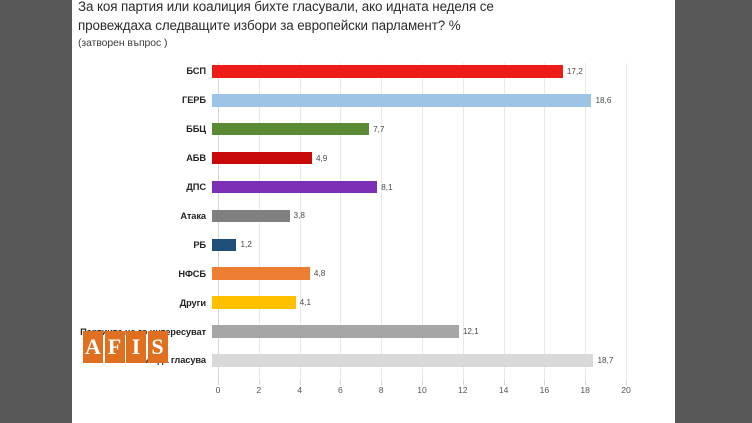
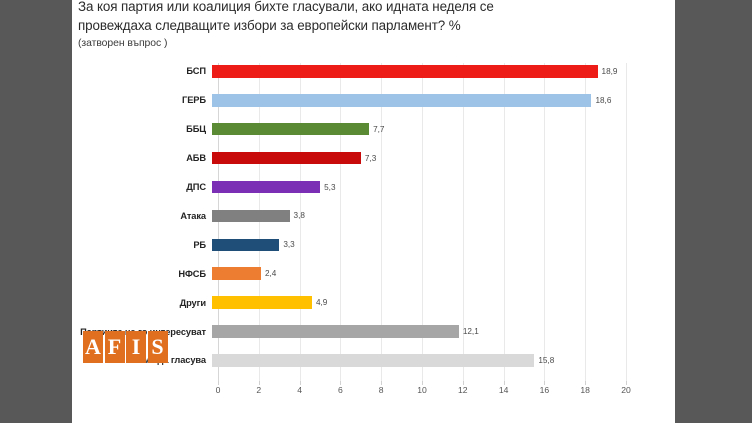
БСП: 17,2 -> 18,9
АБВ: 4,9 -> 7,3
ДПС: 8,1 -> 5,3
РБ: 1,2 -> 3,3
НФСБ: 4,8 -> 2,4
Други: 4,1 -> 4,9
Няма да гласува: 18,7 -> 15,8
